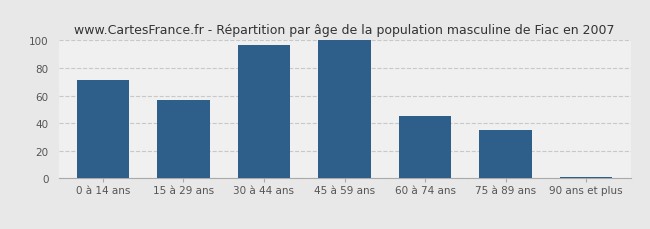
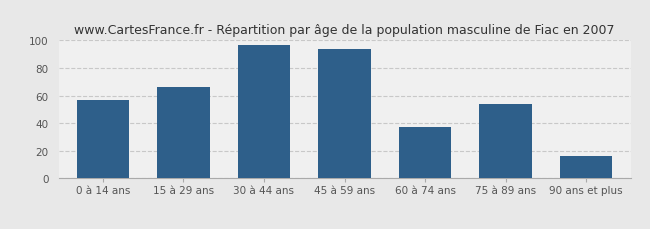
0 à 14 ans: 71 -> 57
15 à 29 ans: 57 -> 66
45 à 59 ans: 100 -> 94
60 à 74 ans: 45 -> 37
75 à 89 ans: 35 -> 54
90 ans et plus: 1 -> 16
